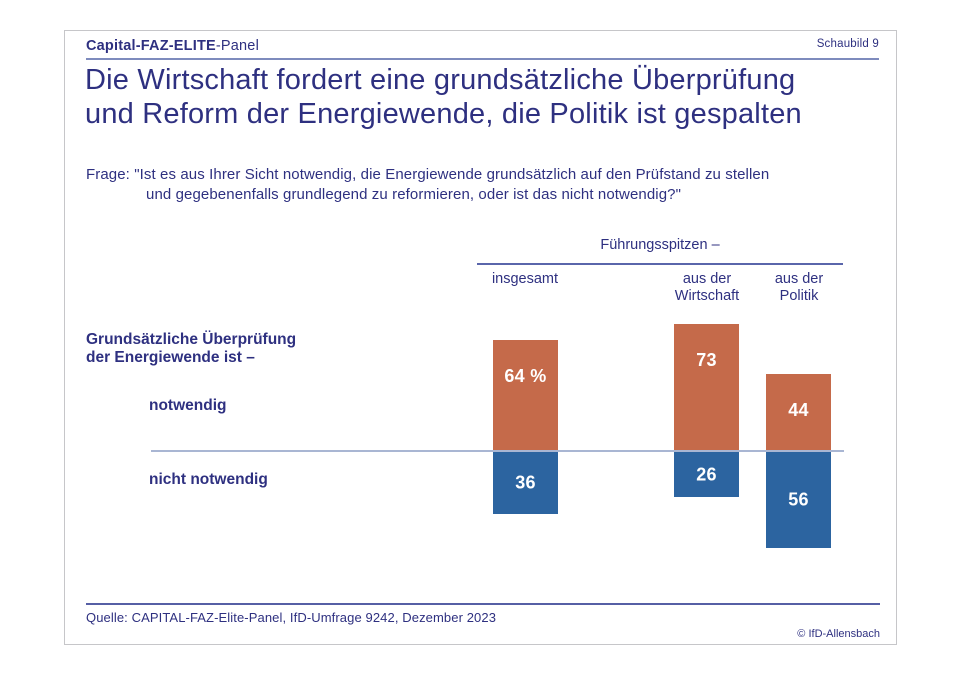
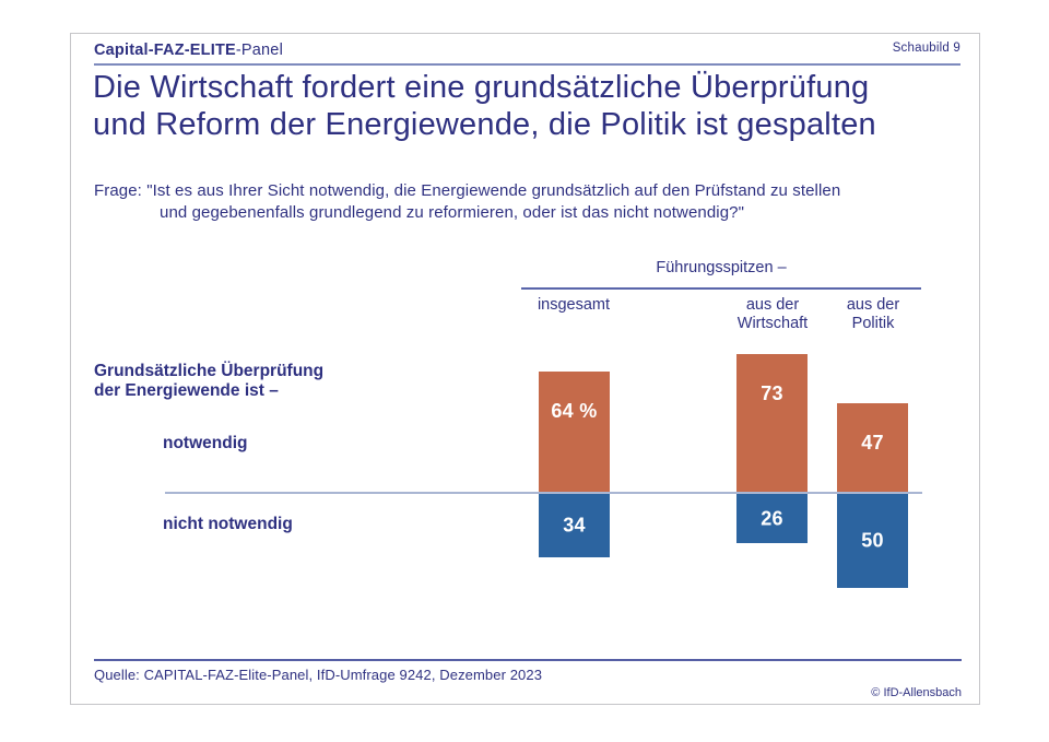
nicht notwendig/insgesamt: 36 -> 34
notwendig/aus der Politik: 44 -> 47
nicht notwendig/aus der Politik: 56 -> 50
